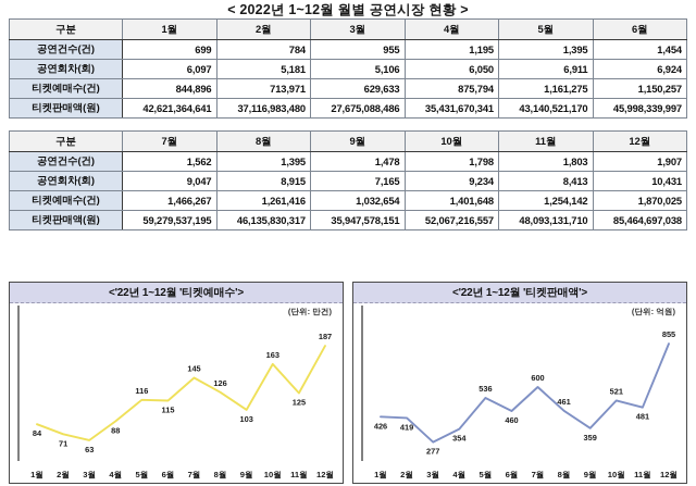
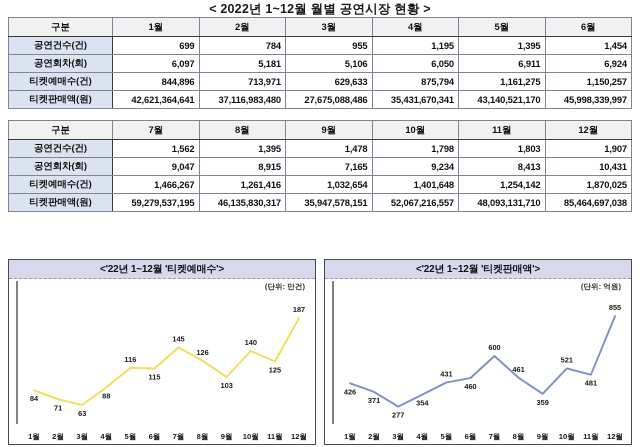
<'22년 1~12월 '티켓예매수'>/10월: 163 -> 140
<'22년 1~12월 '티켓판매액'>/2월: 419 -> 371
<'22년 1~12월 '티켓판매액'>/5월: 536 -> 431
